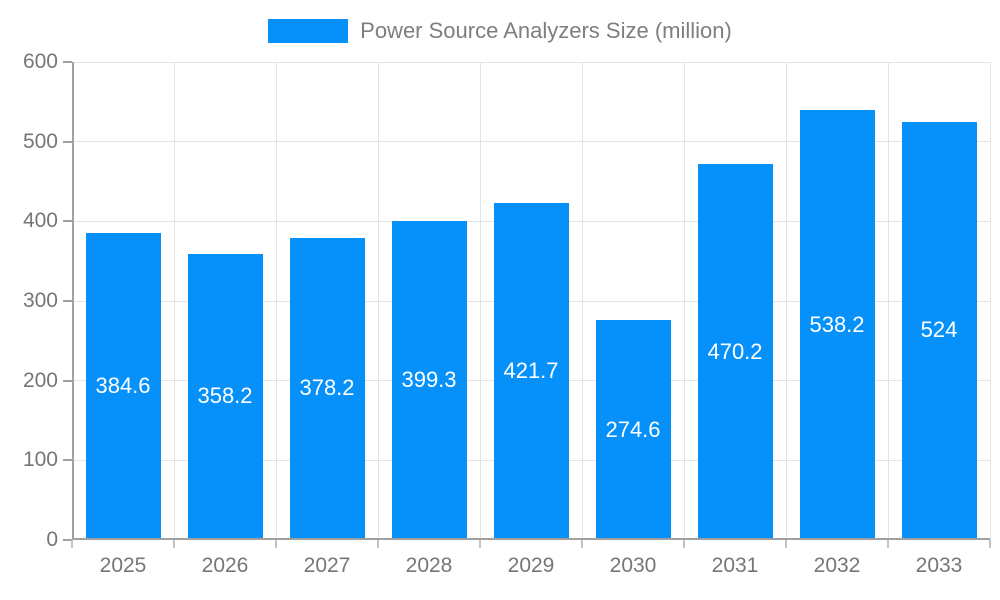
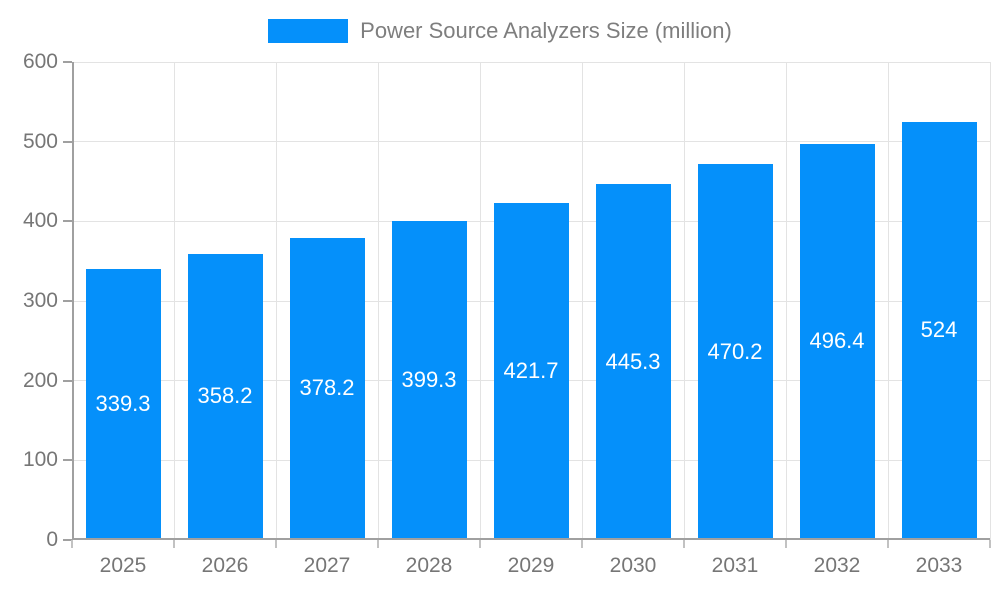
2025: 384.6 -> 339.3
2030: 274.6 -> 445.3
2032: 538.2 -> 496.4
